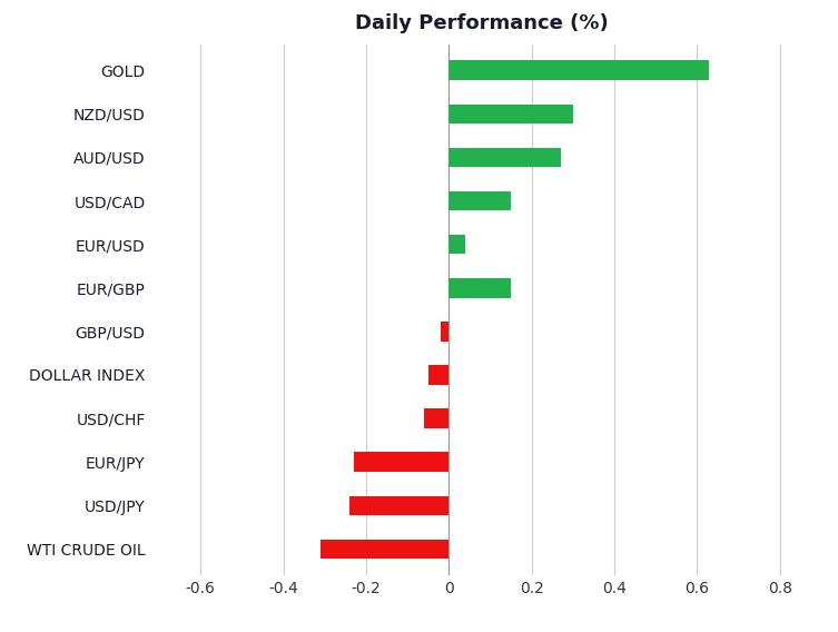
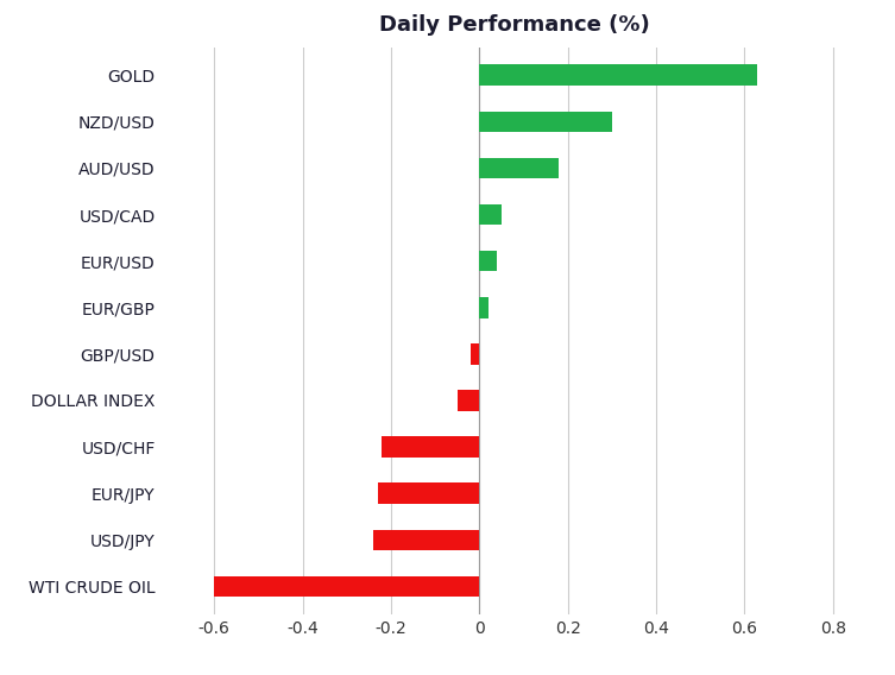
AUD/USD: 0.27 -> 0.18
USD/CAD: 0.15 -> 0.05
EUR/GBP: 0.15 -> 0.02
USD/CHF: -0.06 -> -0.22
WTI CRUDE OIL: -0.31 -> -0.60
